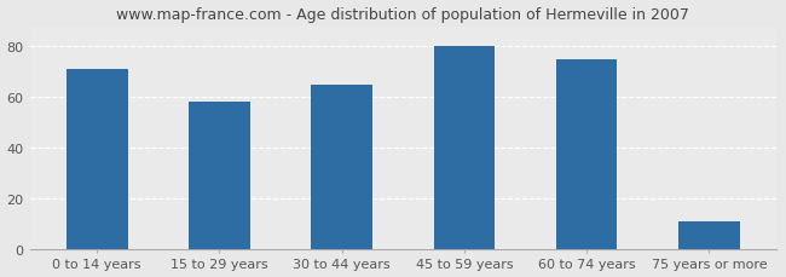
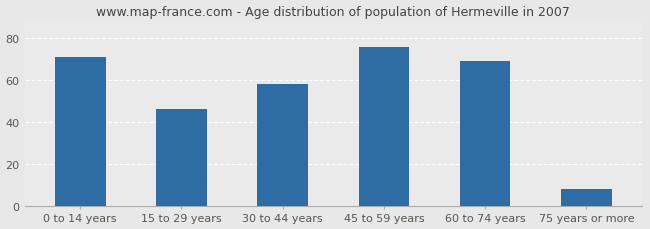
15 to 29 years: 58 -> 46
30 to 44 years: 65 -> 58
45 to 59 years: 80 -> 76
60 to 74 years: 75 -> 69
75 years or more: 11 -> 8
